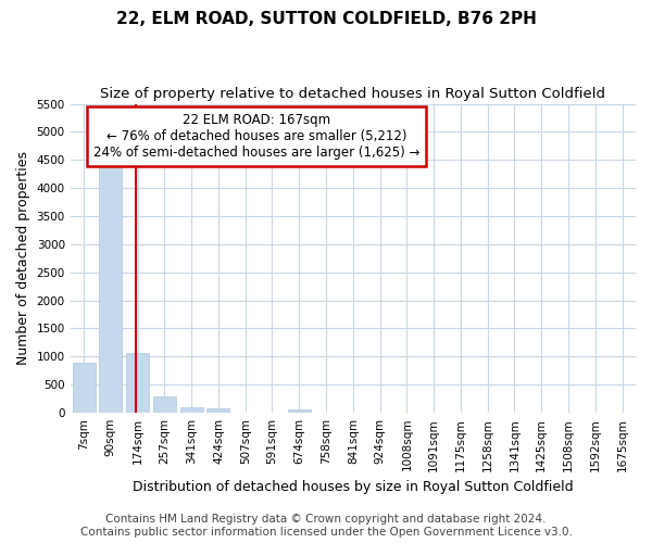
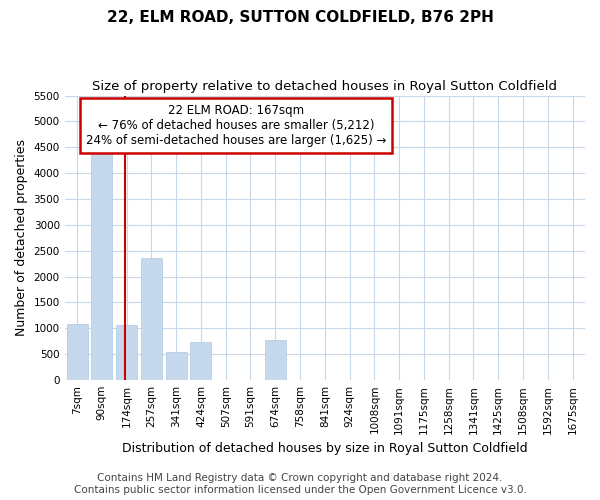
7sqm: 900 -> 1080
257sqm: 300 -> 2360
341sqm: 100 -> 540
424sqm: 80 -> 740
674sqm: 50 -> 780
